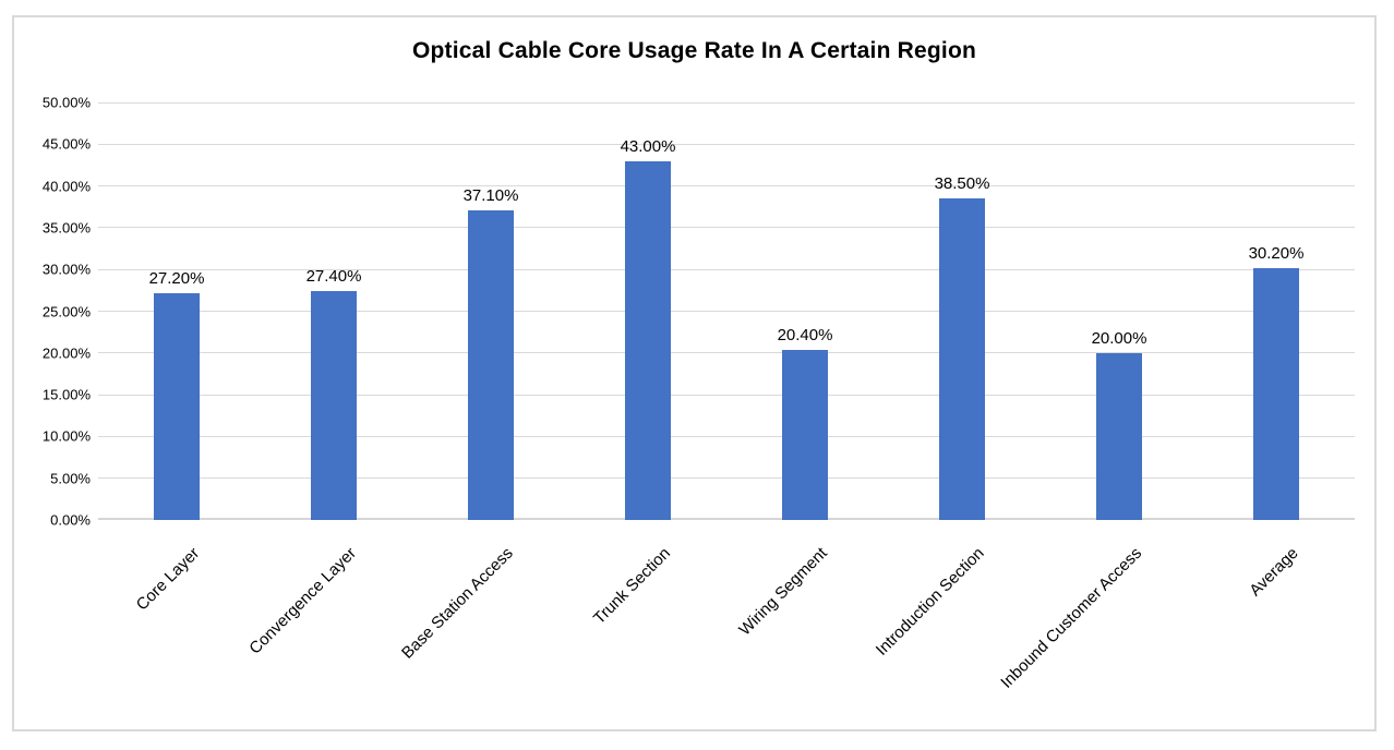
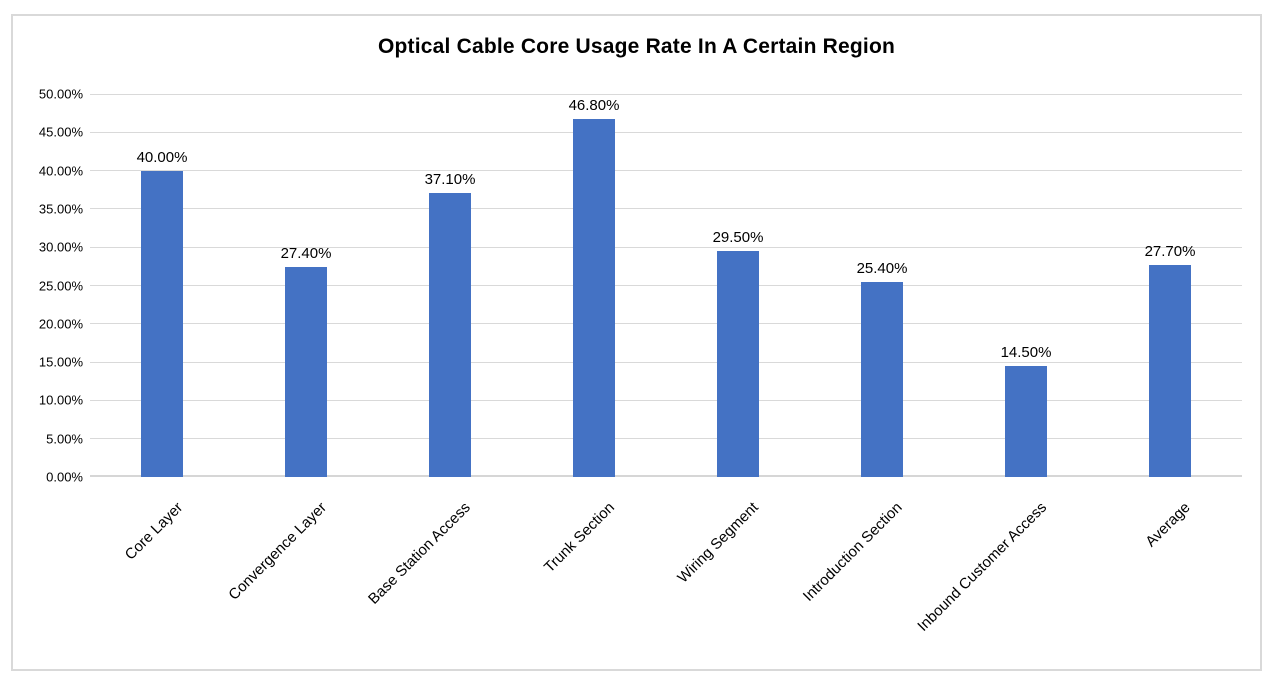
Core Layer: 27.20% -> 40.00%
Trunk Section: 43.00% -> 46.80%
Wiring Segment: 20.40% -> 29.50%
Introduction Section: 38.50% -> 25.40%
Inbound Customer Access: 20.00% -> 14.50%
Average: 30.20% -> 27.70%
